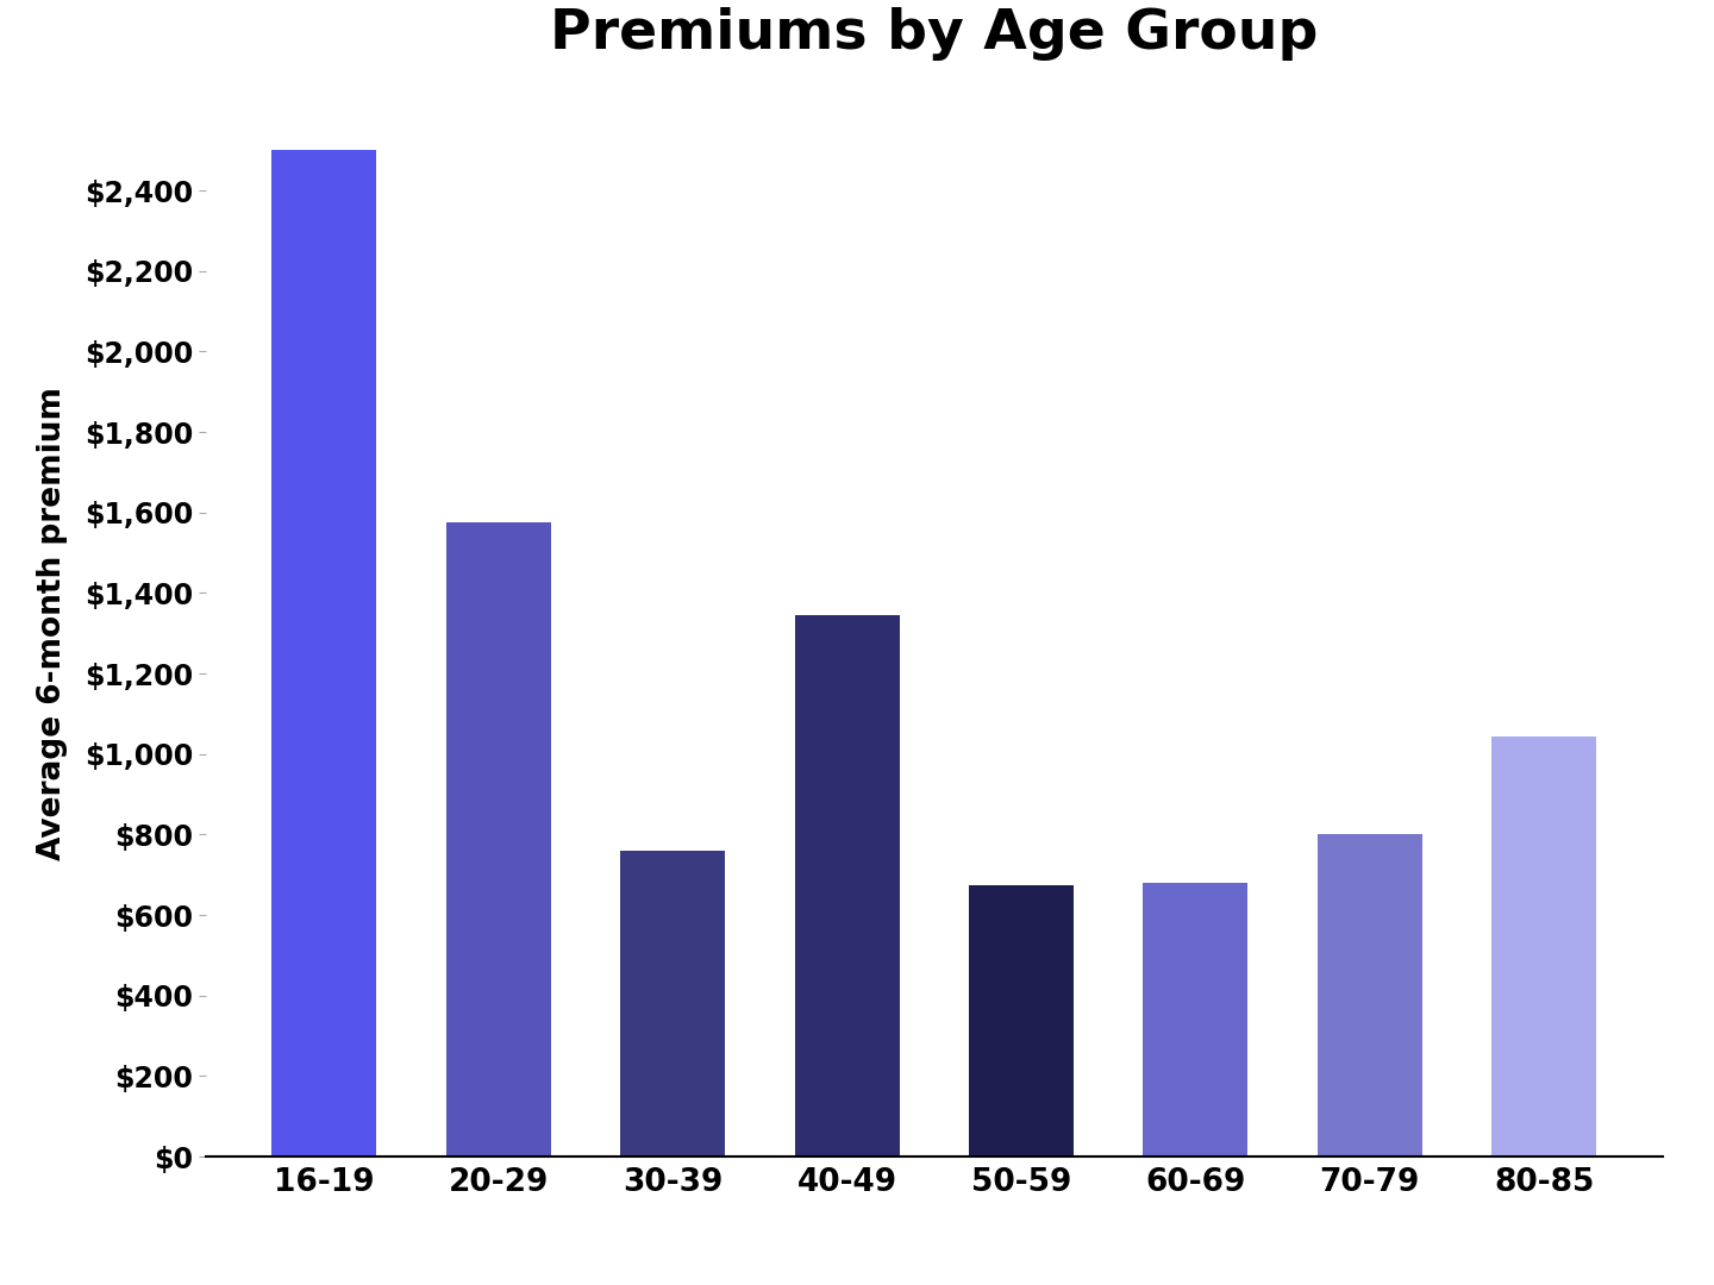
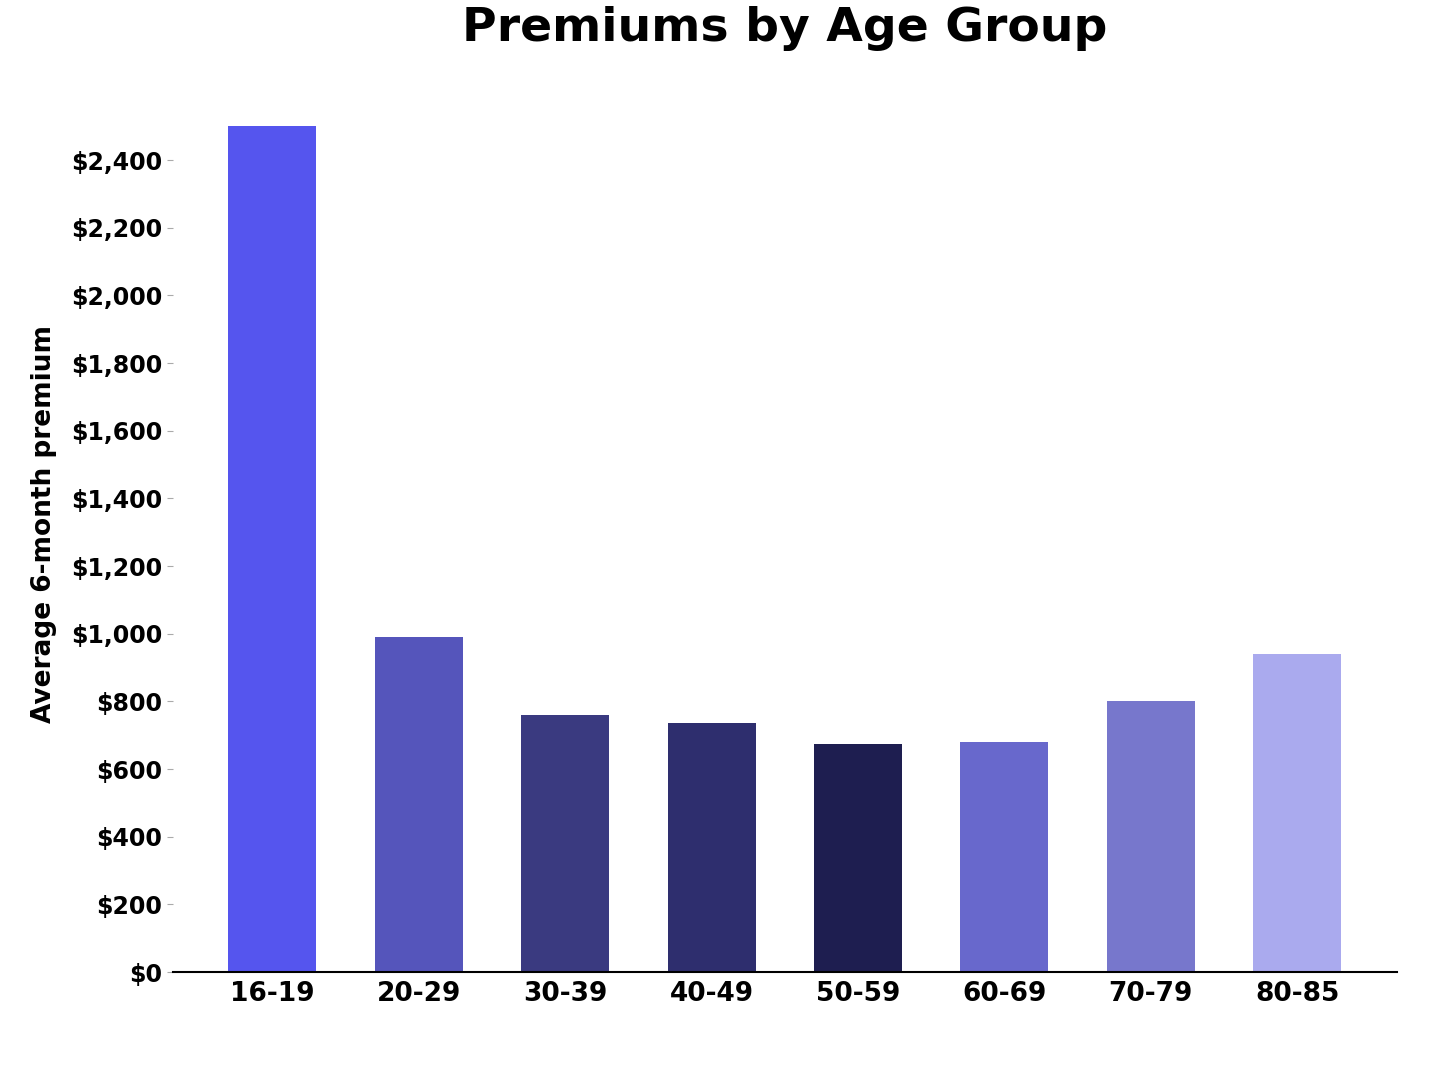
20-29: $1,575 -> $990
40-49: $1,345 -> $735
80-85: $1,045 -> $940
